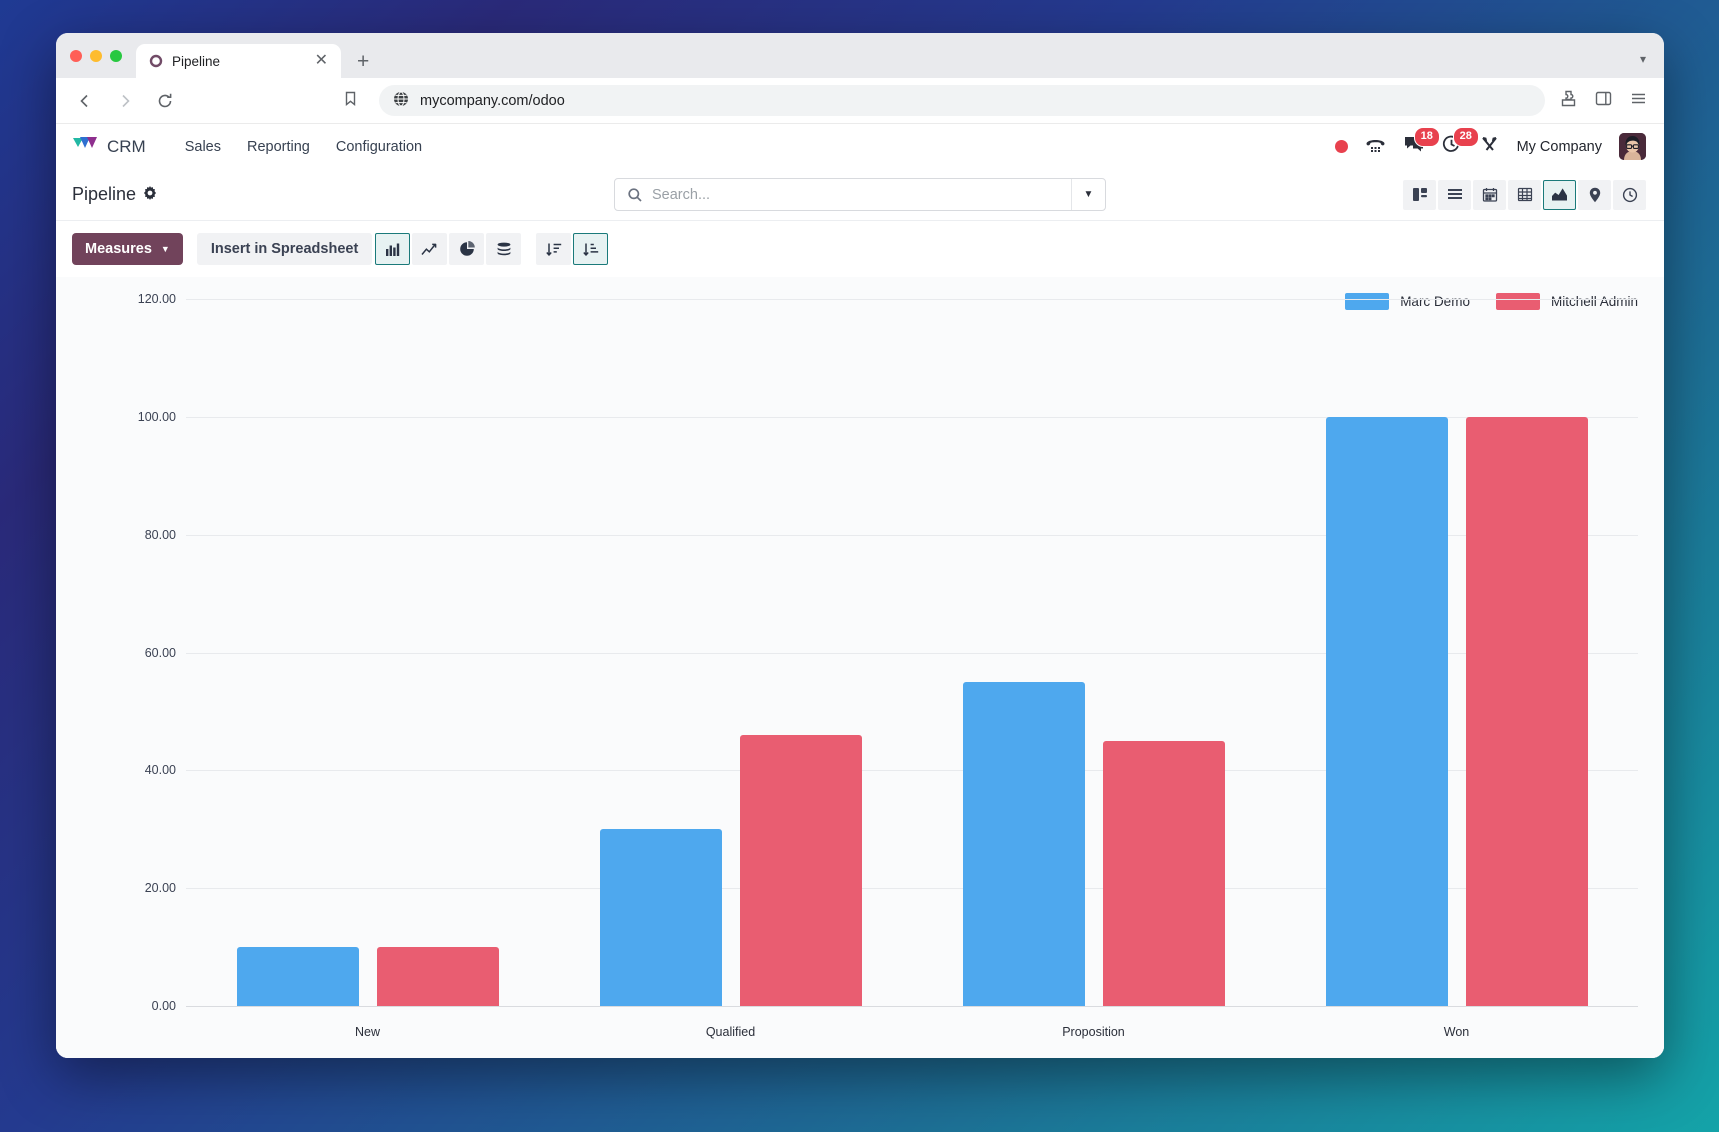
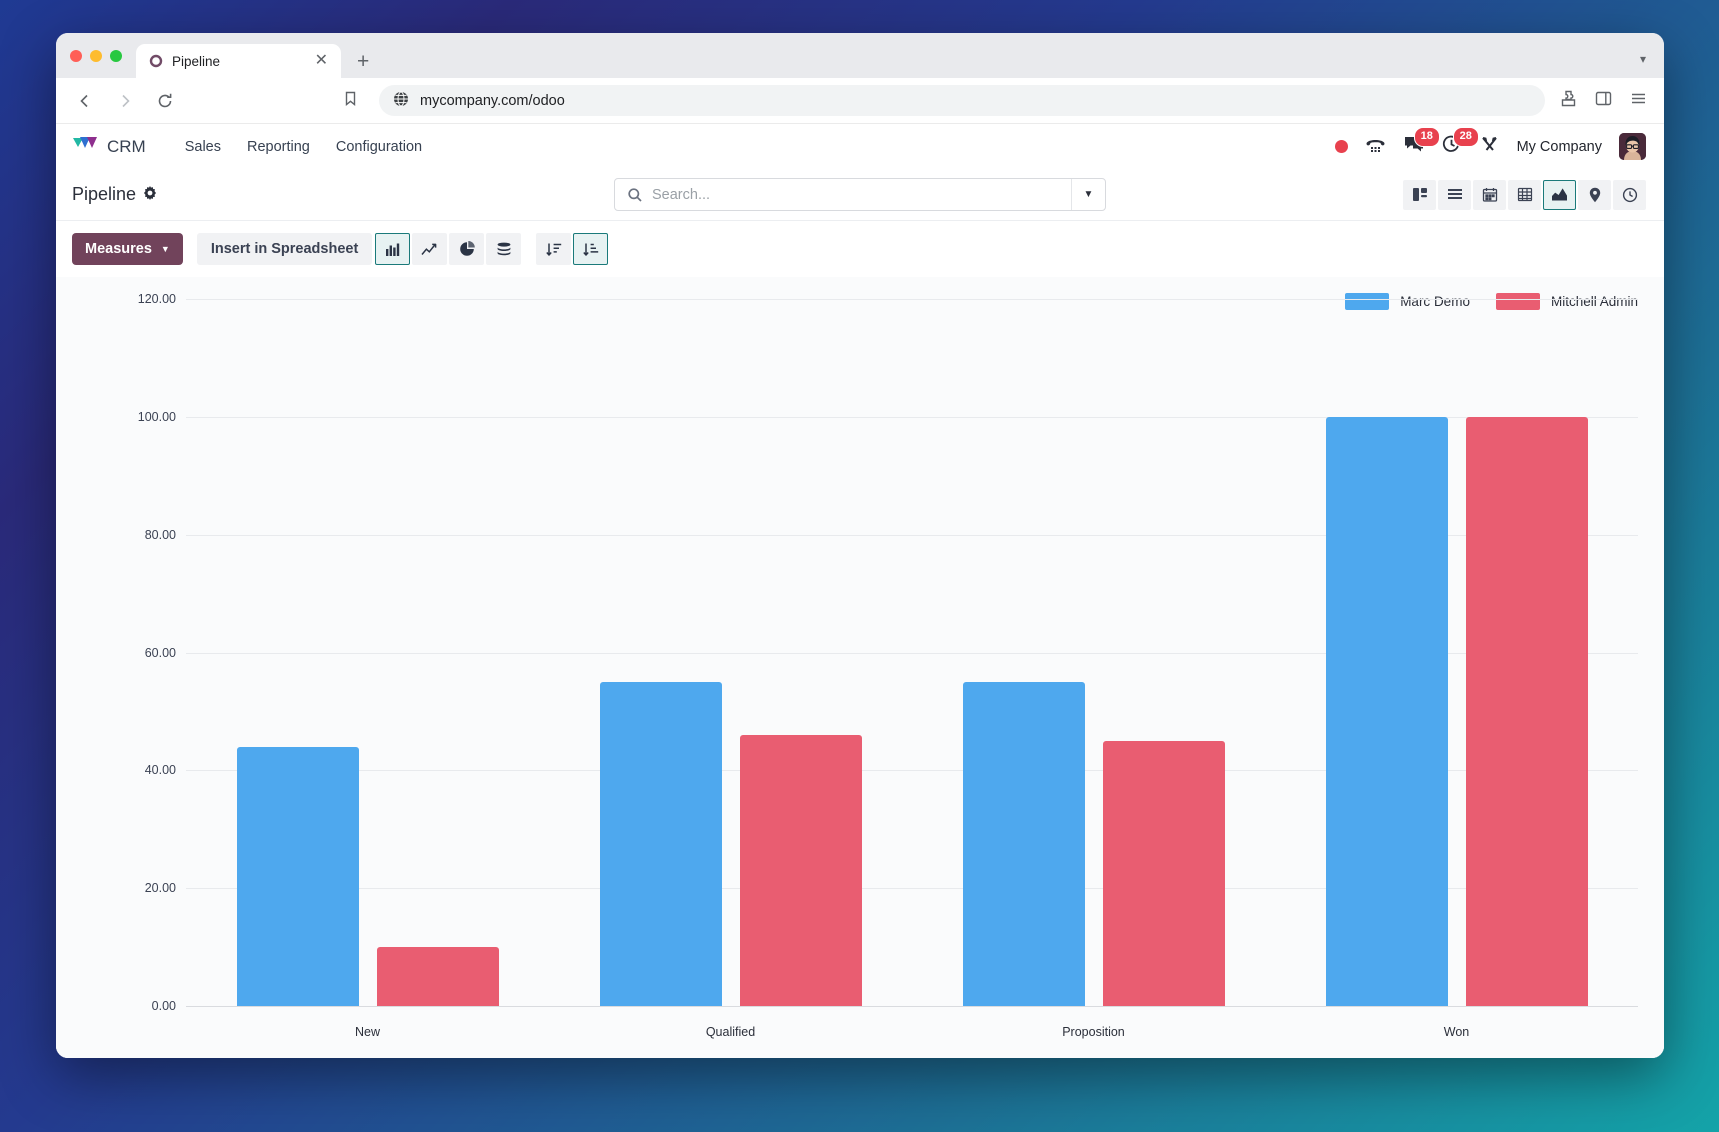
Marc Demo/New: 10 -> 44
Marc Demo/Qualified: 30 -> 55
